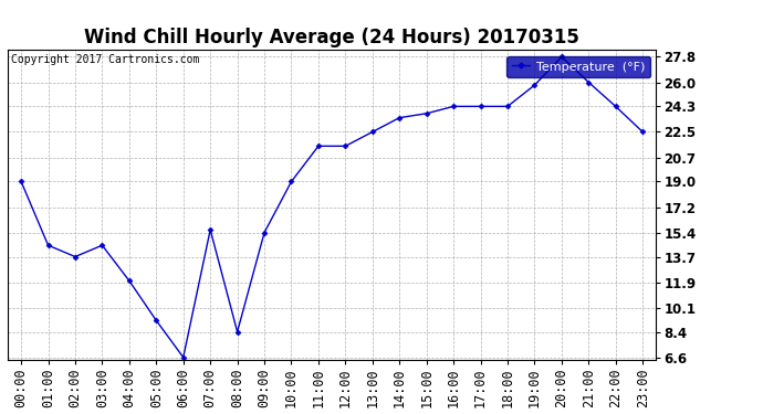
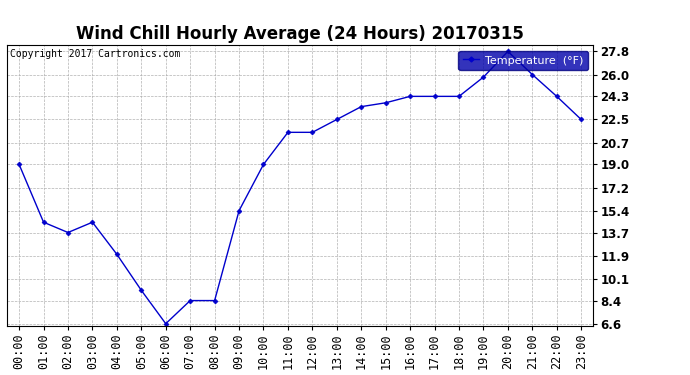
07:00: 15.6 -> 8.4
